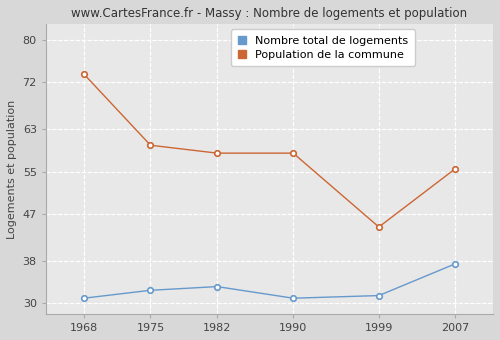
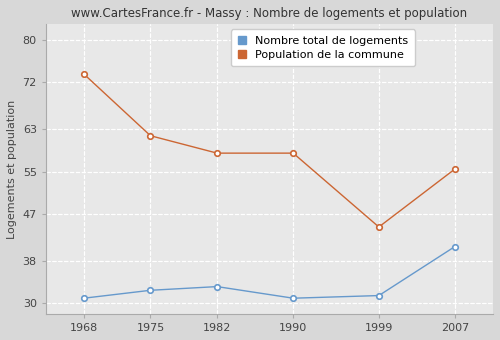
Population de la commune/1975: 60.0 -> 61.8
Nombre total de logements/2007: 37.5 -> 40.8
